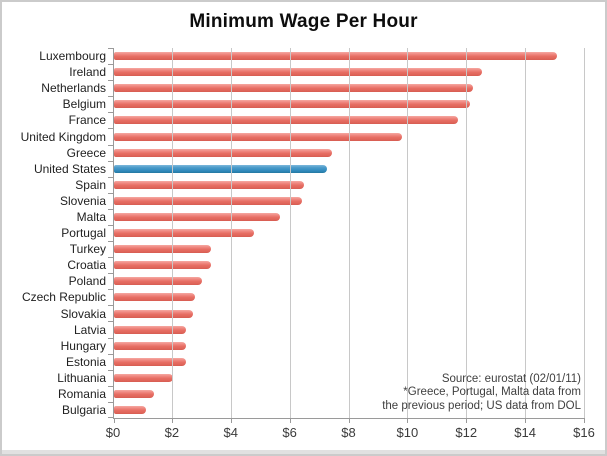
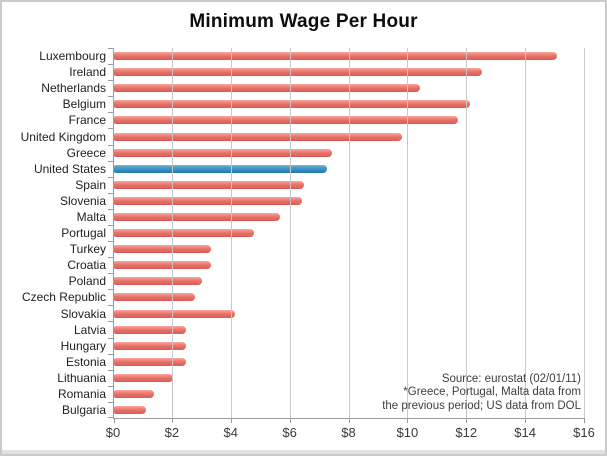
Netherlands: $12.2 -> $10.4
Slovakia: $2.7 -> $4.1
